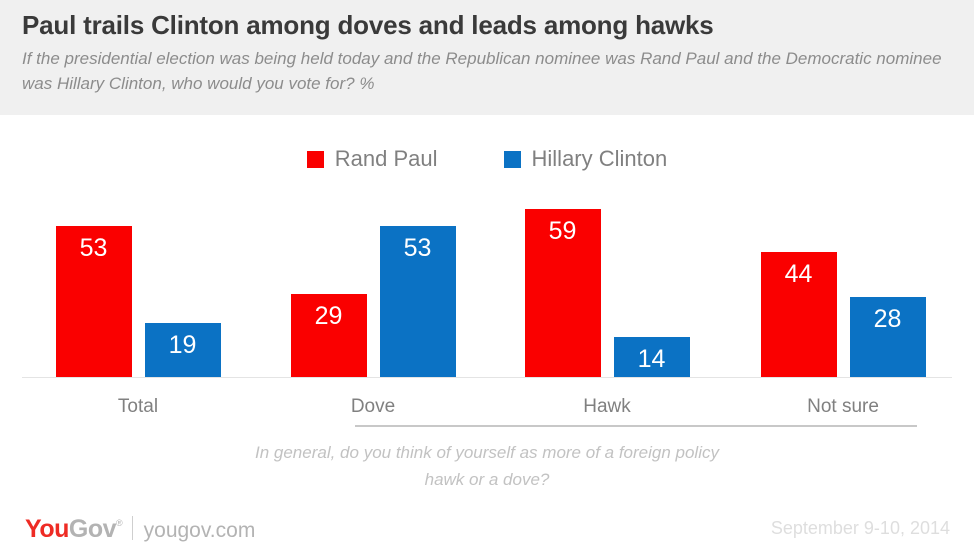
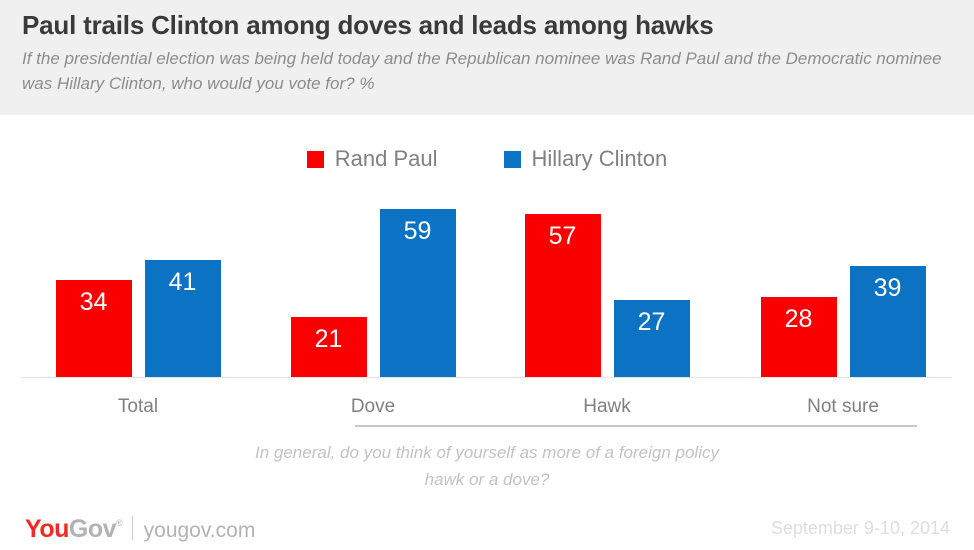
Rand Paul/Total: 53 -> 34
Hillary Clinton/Total: 19 -> 41
Rand Paul/Dove: 29 -> 21
Hillary Clinton/Dove: 53 -> 59
Rand Paul/Hawk: 59 -> 57
Hillary Clinton/Hawk: 14 -> 27
Rand Paul/Not sure: 44 -> 28
Hillary Clinton/Not sure: 28 -> 39
